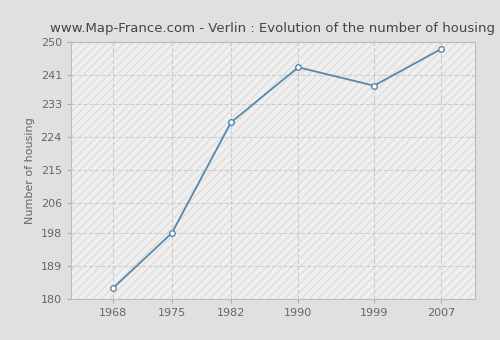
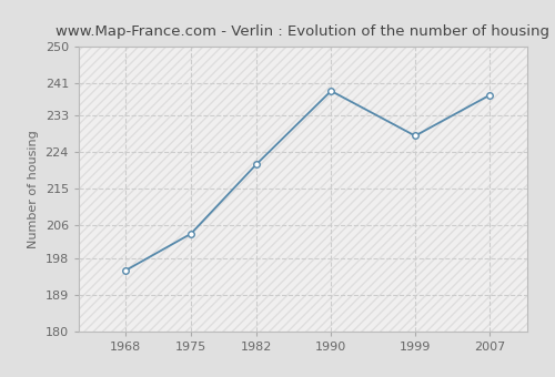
1968: 183 -> 195
1975: 198 -> 204
1982: 228 -> 221
1990: 243 -> 239
1999: 238 -> 228
2007: 248 -> 238
